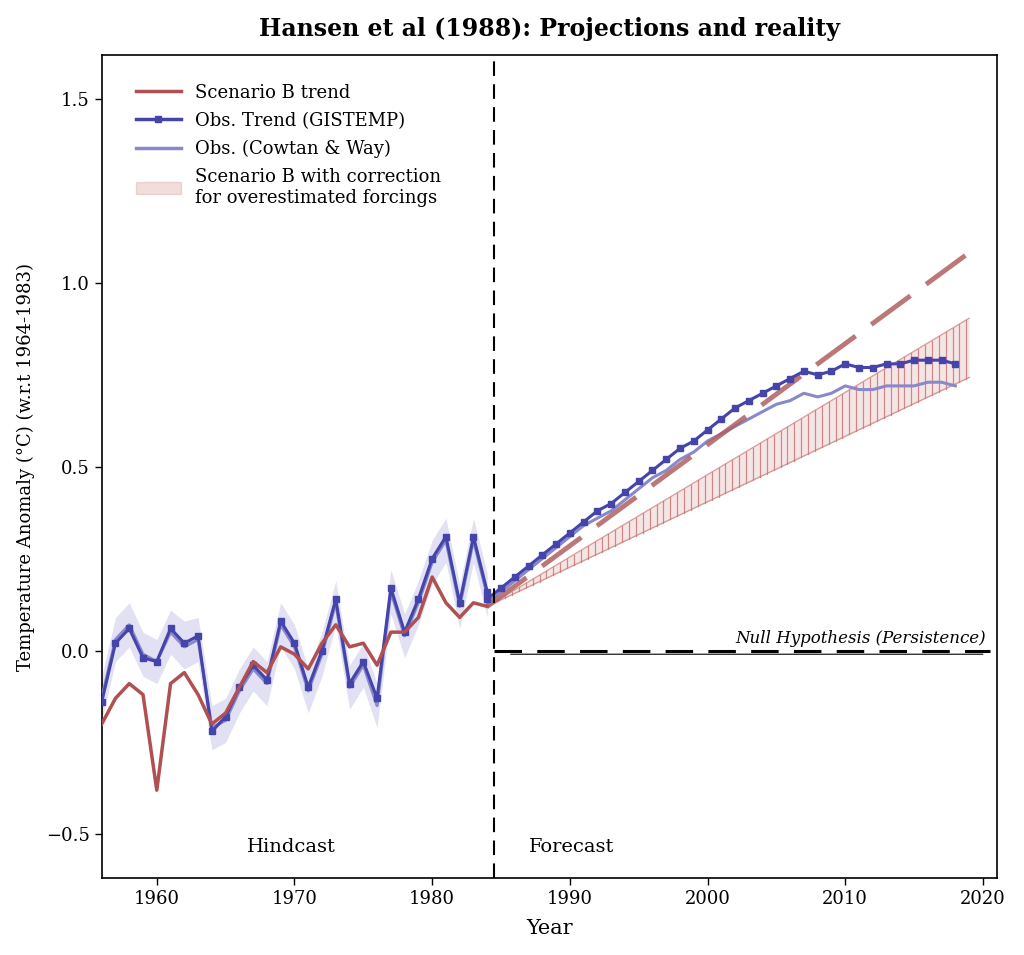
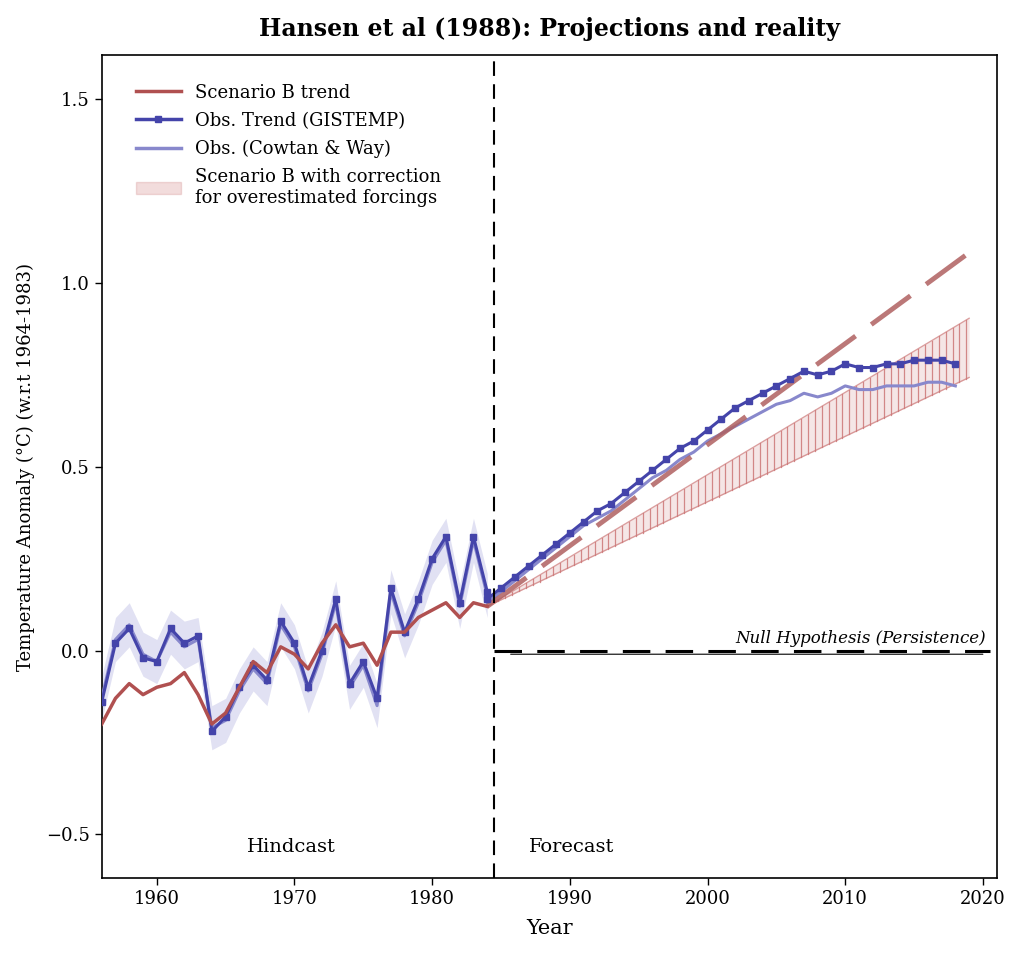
Scenario B trend/1960: -0.38 -> -0.10
Scenario B trend/1980: 0.20 -> 0.11
